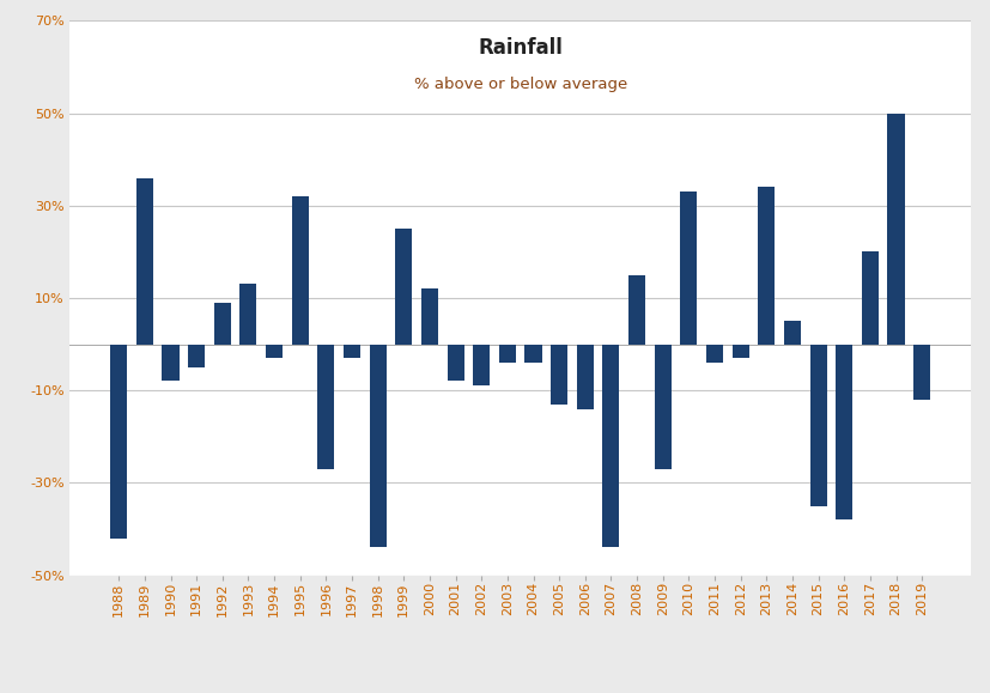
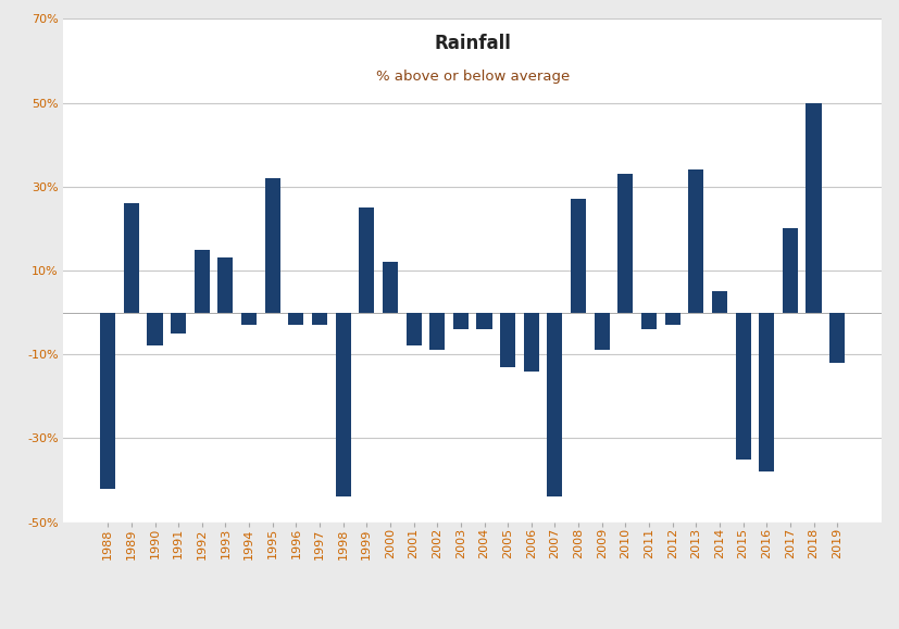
1989: 36% -> 26%
1992: 9% -> 15%
1996: -27% -> -3%
2008: 15% -> 27%
2009: -27% -> -9%
